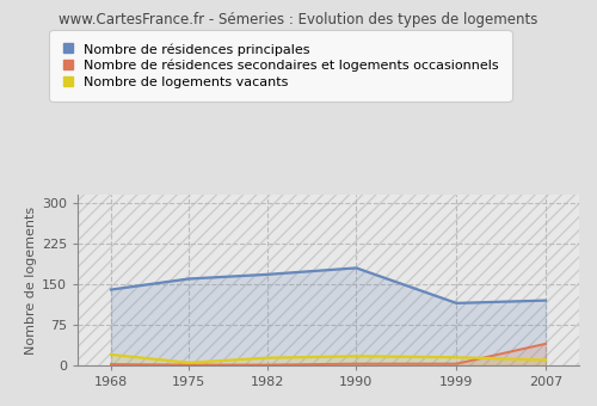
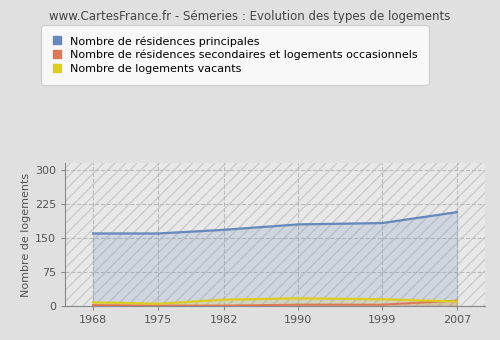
Nombre de résidences principales/1968: 140 -> 160
Nombre de logements vacants/1968: 20 -> 8
Nombre de résidences principales/1999: 115 -> 183
Nombre de résidences principales/2007: 120 -> 207
Nombre de résidences secondaires et logements occasionnels/2007: 40 -> 12
